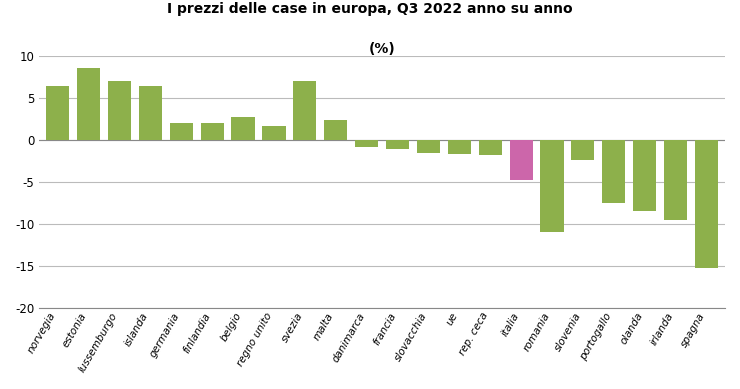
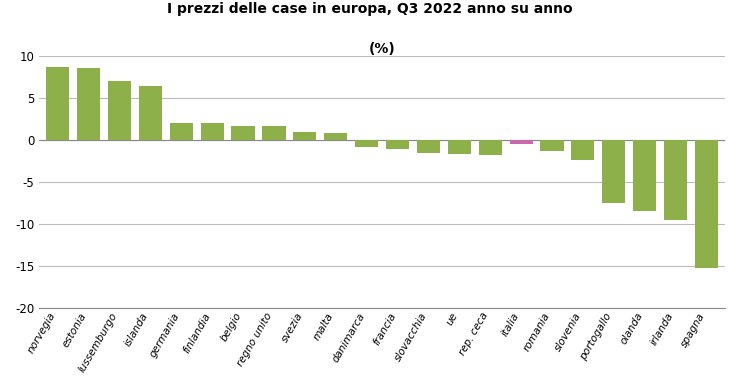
norvegia: 6.4 -> 8.7
belgio: 2.8 -> 1.7
svezia: 7.0 -> 1.0
malta: 2.4 -> 0.9
italia: -4.8 -> -0.5
romania: -11.0 -> -1.3
